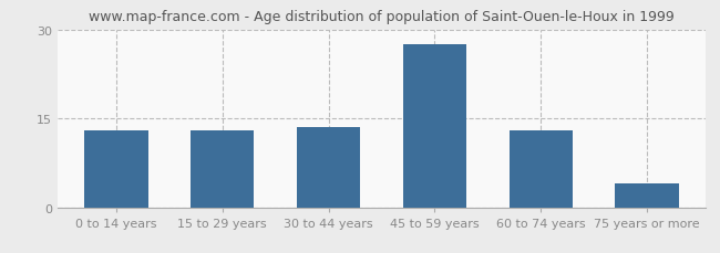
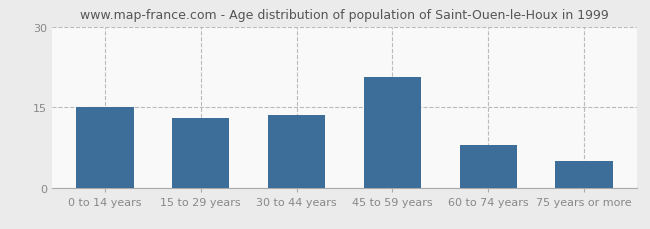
0 to 14 years: 13.0 -> 15.0
45 to 59 years: 27.5 -> 20.6
60 to 74 years: 13.0 -> 8.0
75 years or more: 4.0 -> 5.0
